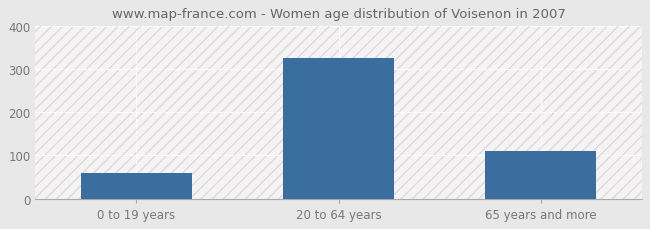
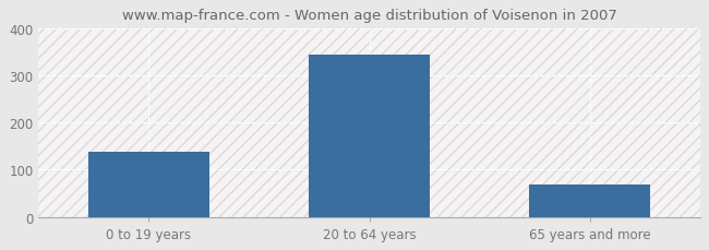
0 to 19 years: 60 -> 137
20 to 64 years: 325 -> 344
65 years and more: 110 -> 68
